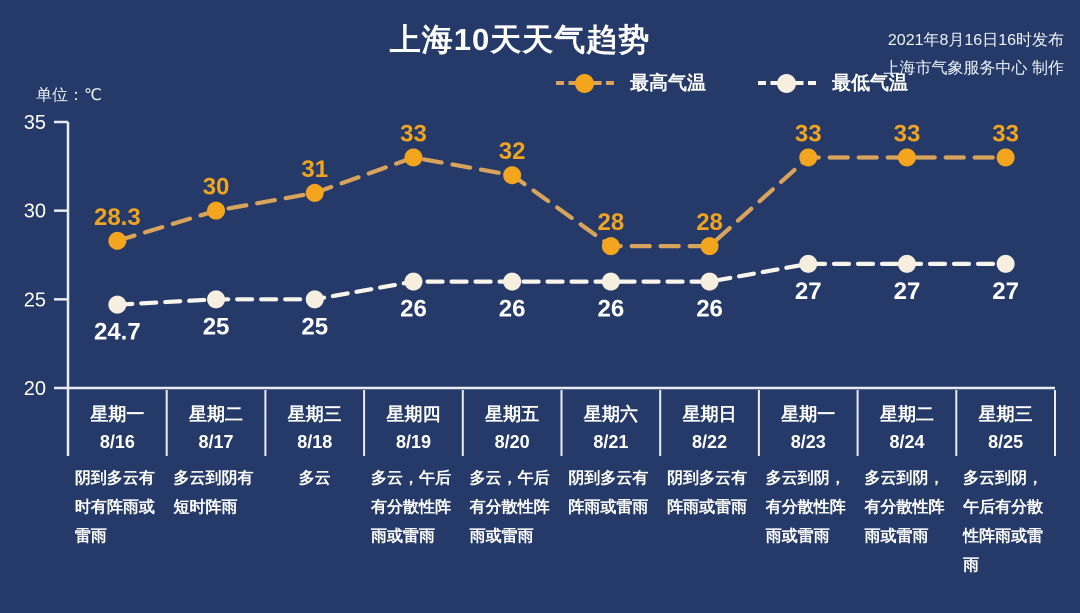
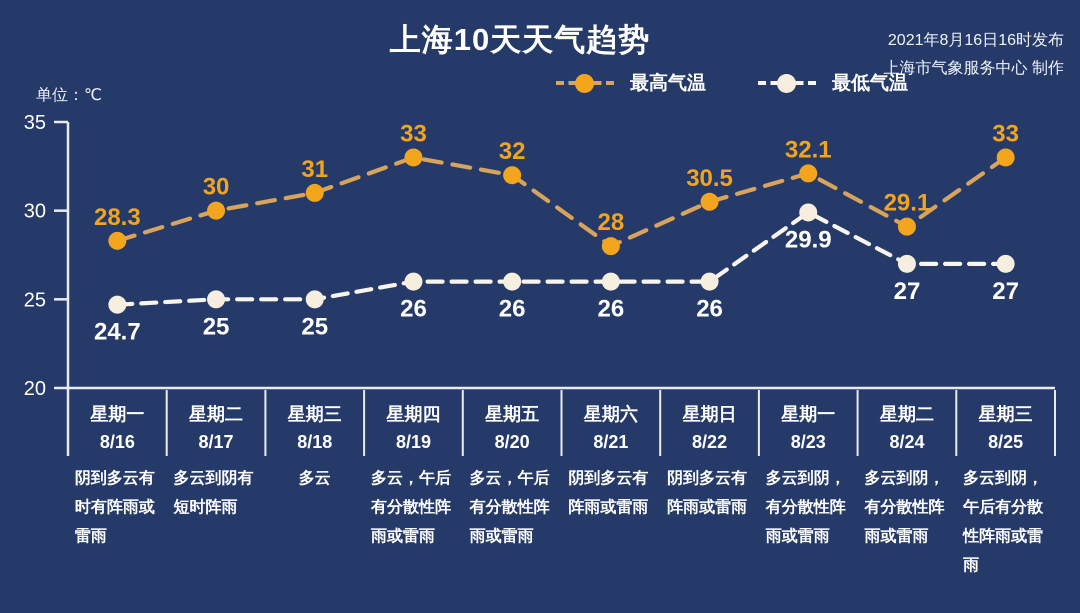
最高气温/8/22: 28 -> 30.5
最高气温/8/23: 33 -> 32.1
最低气温/8/23: 27 -> 29.9
最高气温/8/24: 33 -> 29.1
